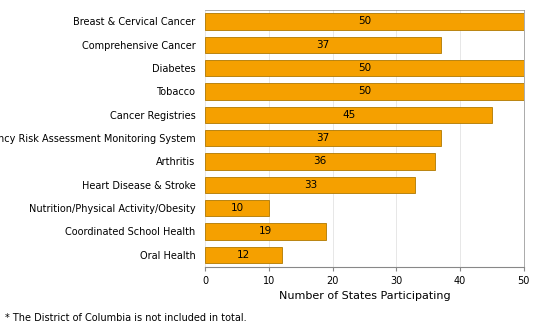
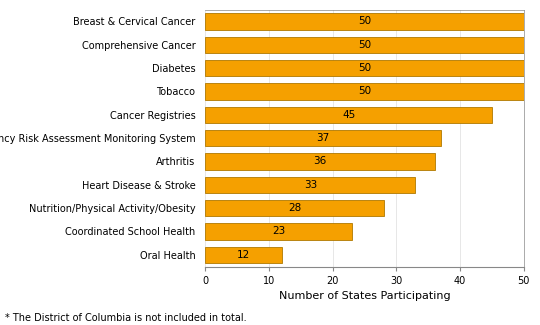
Comprehensive Cancer: 37 -> 50
Nutrition/Physical Activity/Obesity: 10 -> 28
Coordinated School Health: 19 -> 23
